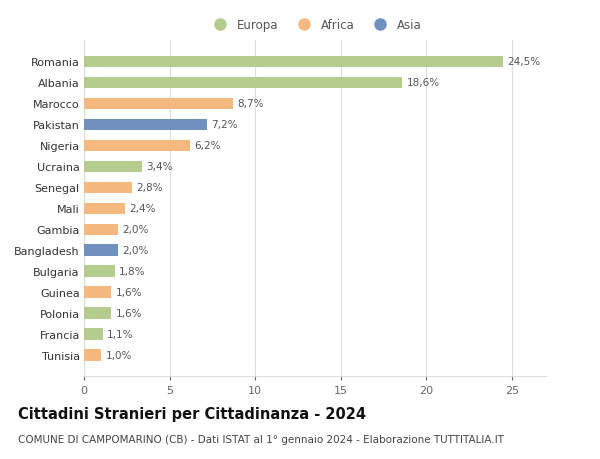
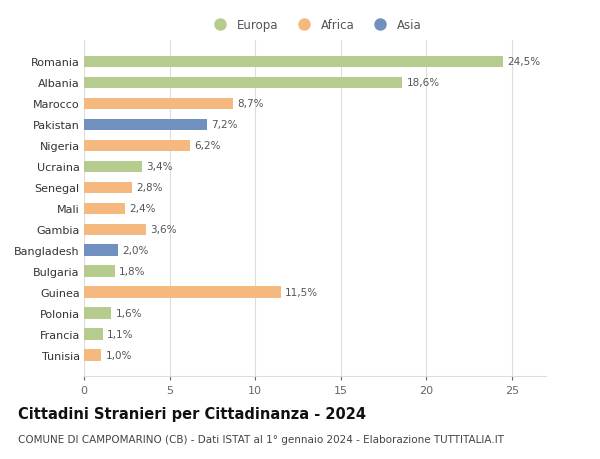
Gambia: 2,0% -> 3,6%
Guinea: 1,6% -> 11,5%
